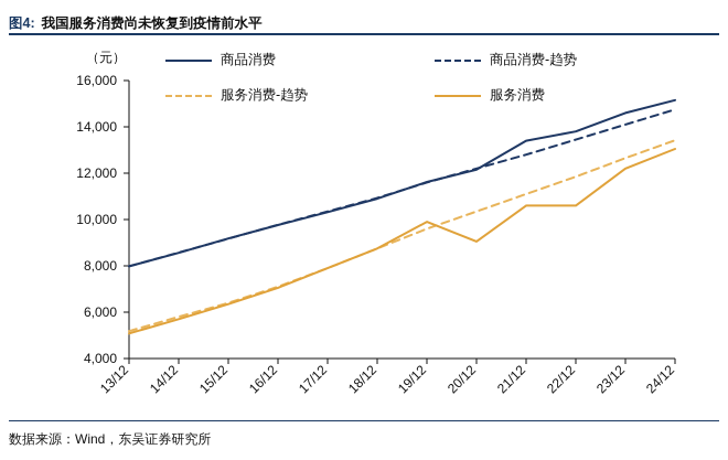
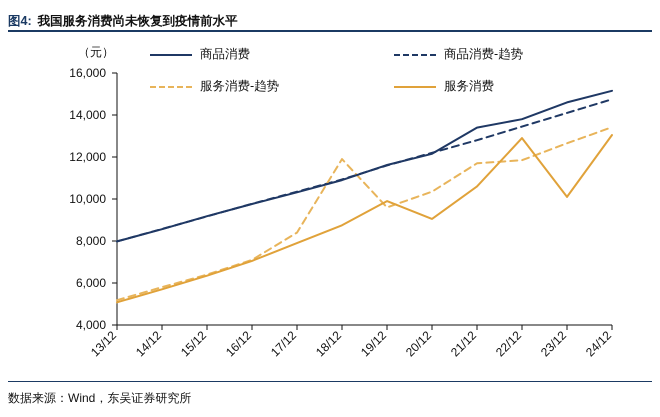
服务消费-趋势/17/12: 7900 -> 8400
服务消费-趋势/18/12: 8800 -> 11900
服务消费-趋势/21/12: 11100 -> 11700
服务消费/22/12: 10600 -> 12900
服务消费/23/12: 12200 -> 10100
